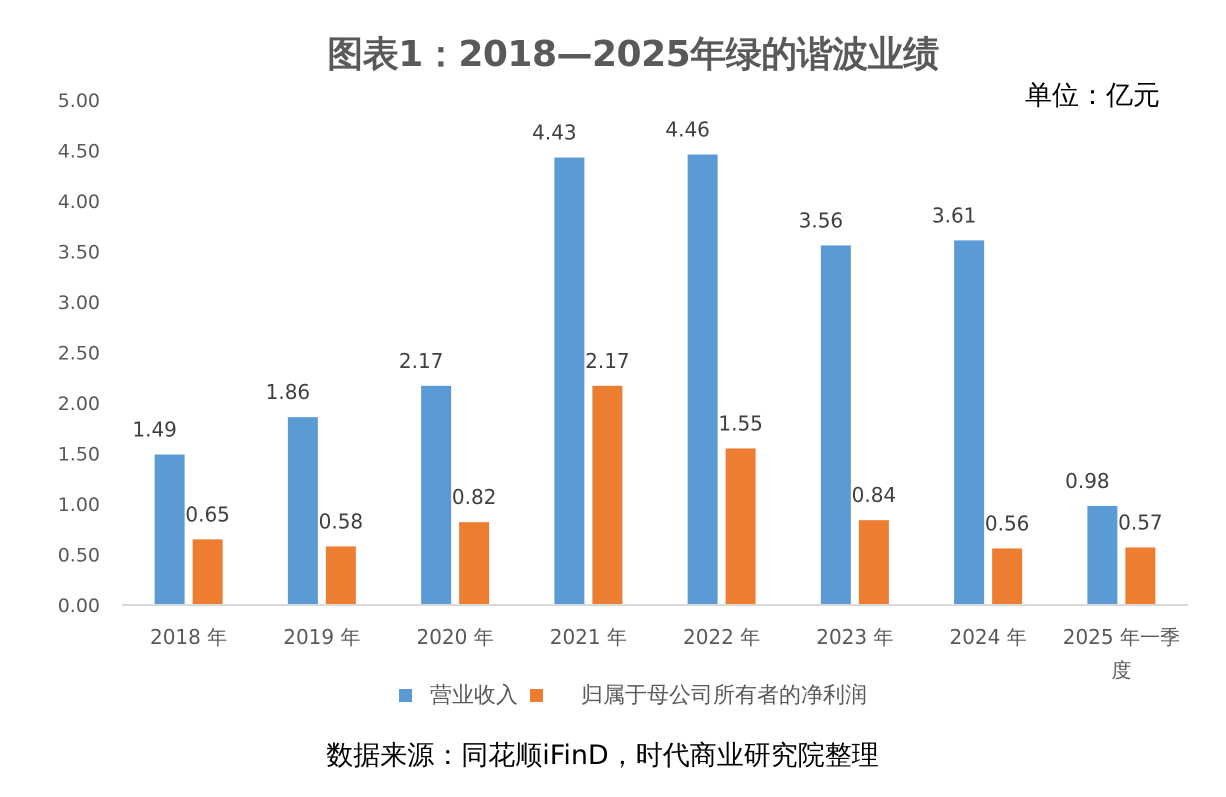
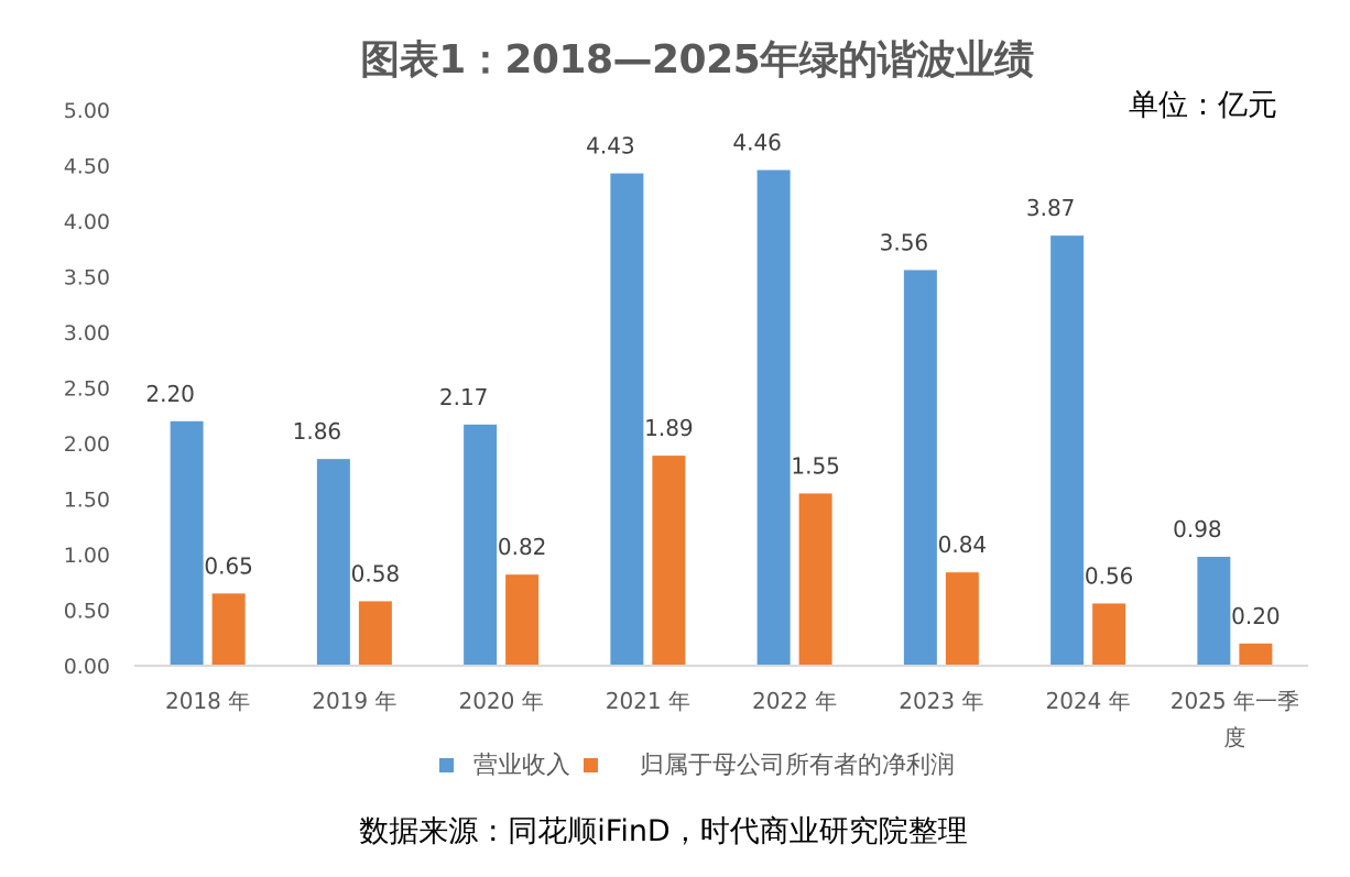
营业收入/2018 年: 1.49 -> 2.20
归属于母公司所有者的净利润/2021 年: 2.17 -> 1.89
营业收入/2024 年: 3.61 -> 3.87
归属于母公司所有者的净利润/2025 年一季度: 0.57 -> 0.20
